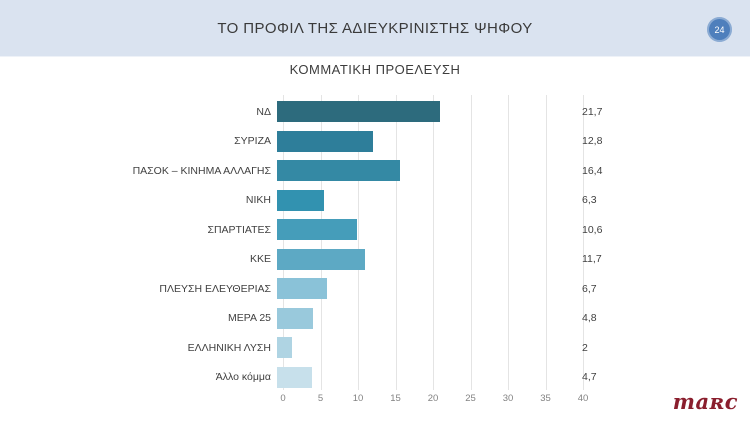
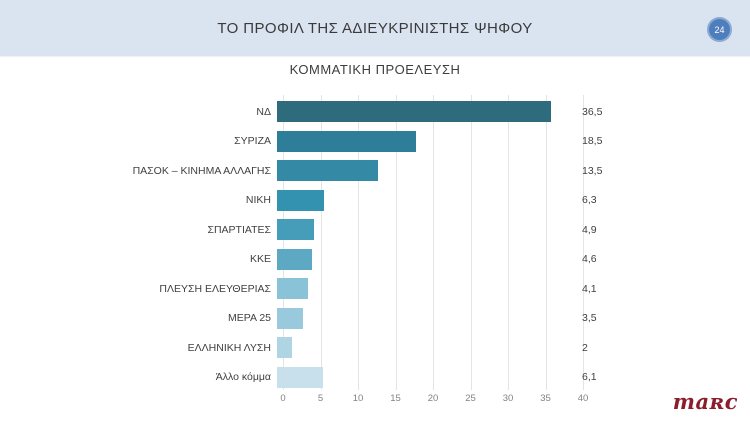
ΝΔ: 21,7 -> 36,5
ΣΥΡΙΖΑ: 12,8 -> 18,5
ΠΑΣΟΚ – ΚΙΝΗΜΑ ΑΛΛΑΓΗΣ: 16,4 -> 13,5
ΣΠΑΡΤΙΑΤΕΣ: 10,6 -> 4,9
ΚΚΕ: 11,7 -> 4,6
ΠΛΕΥΣΗ ΕΛΕΥΘΕΡΙΑΣ: 6,7 -> 4,1
ΜΕΡΑ 25: 4,8 -> 3,5
Άλλο κόμμα: 4,7 -> 6,1
